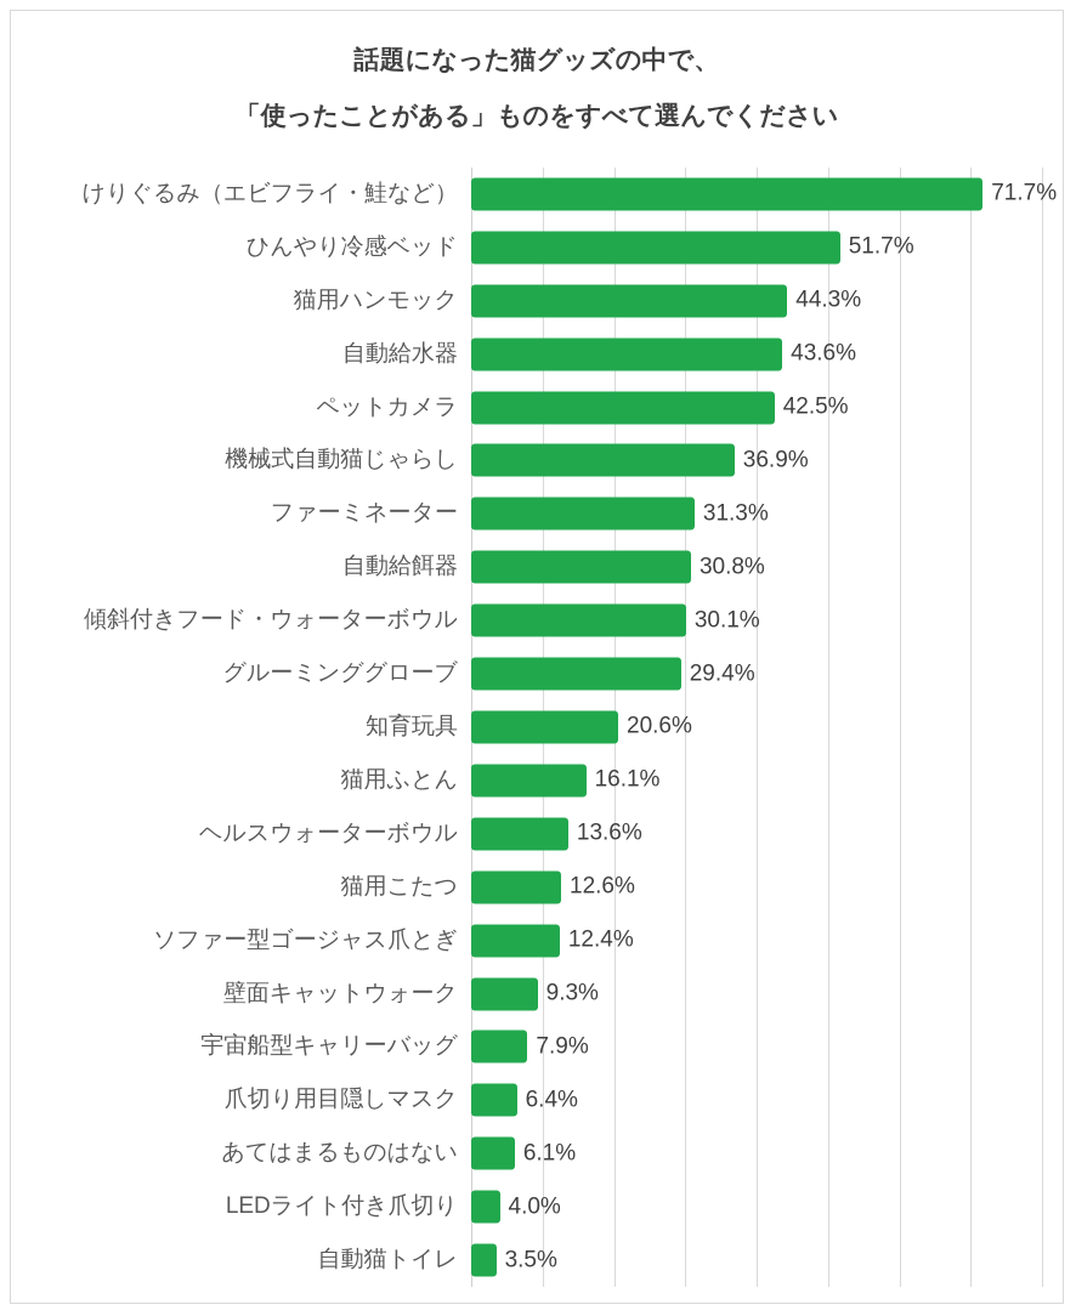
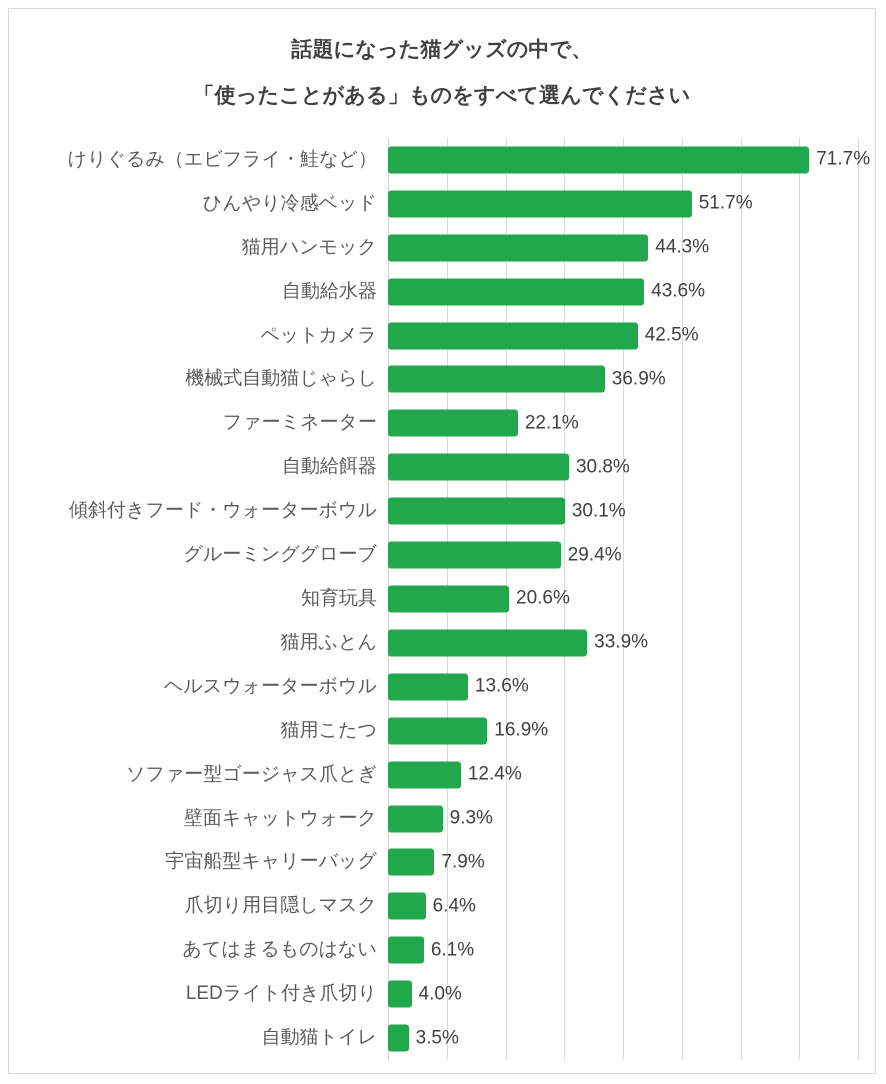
ファーミネーター: 31.3% -> 22.1%
猫用ふとん: 16.1% -> 33.9%
猫用こたつ: 12.6% -> 16.9%
